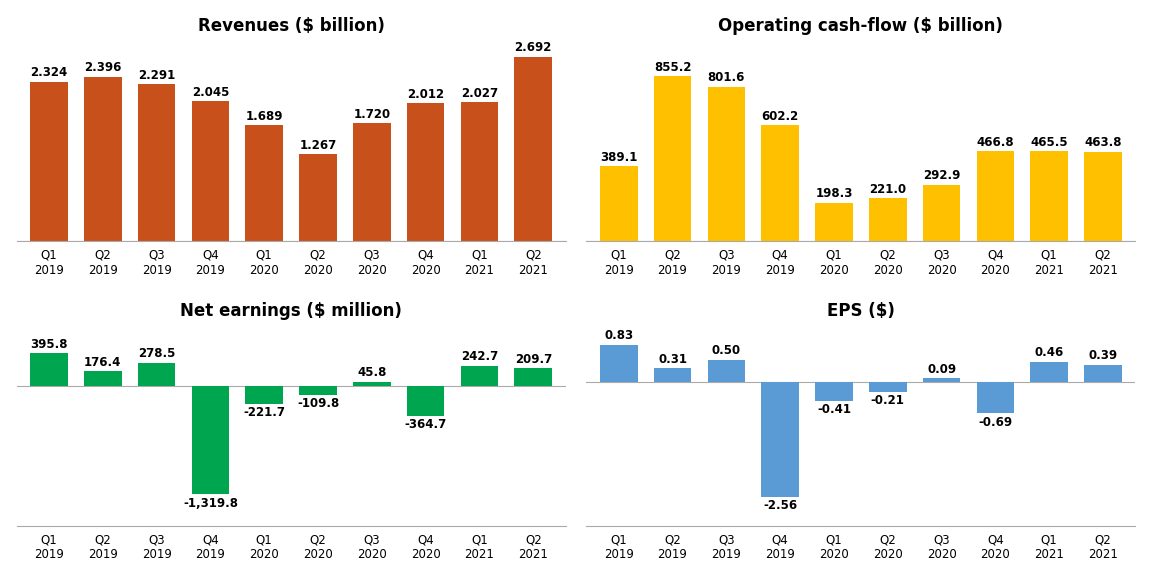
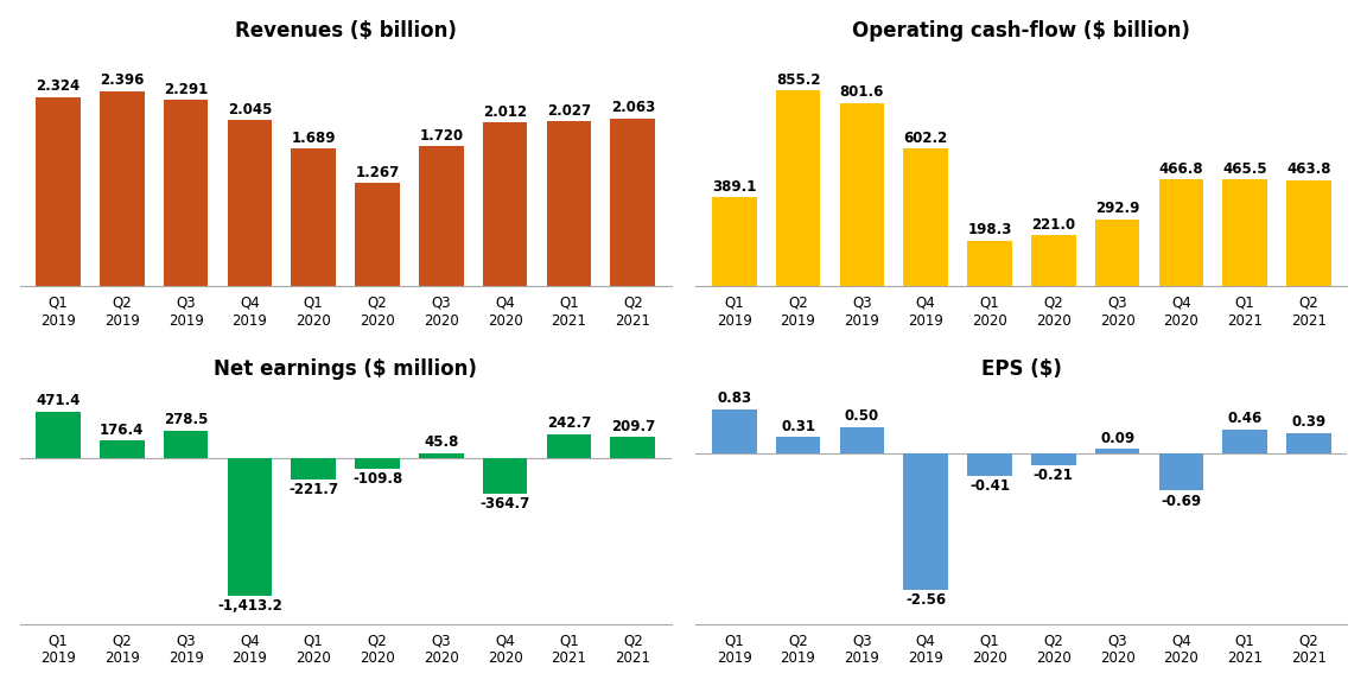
Revenues ($ billion)/Q2 2021: 2.692 -> 2.063
Net earnings ($ million)/Q1 2019: 395.8 -> 471.4
Net earnings ($ million)/Q4 2019: -1,319.8 -> -1,413.2
